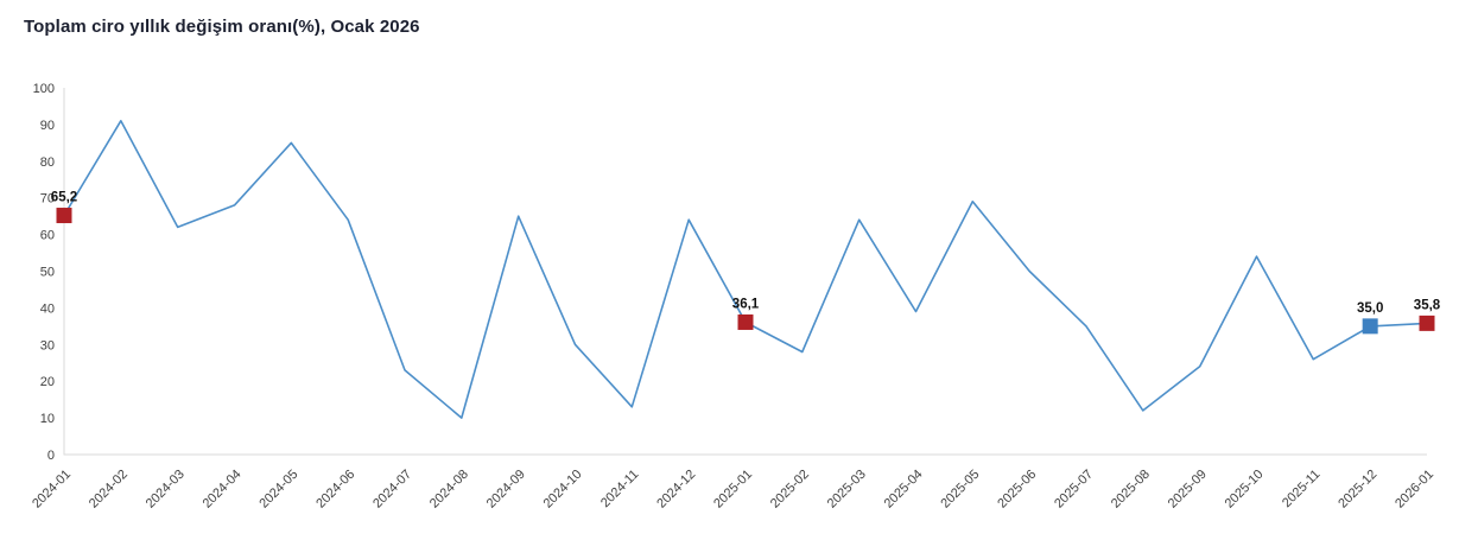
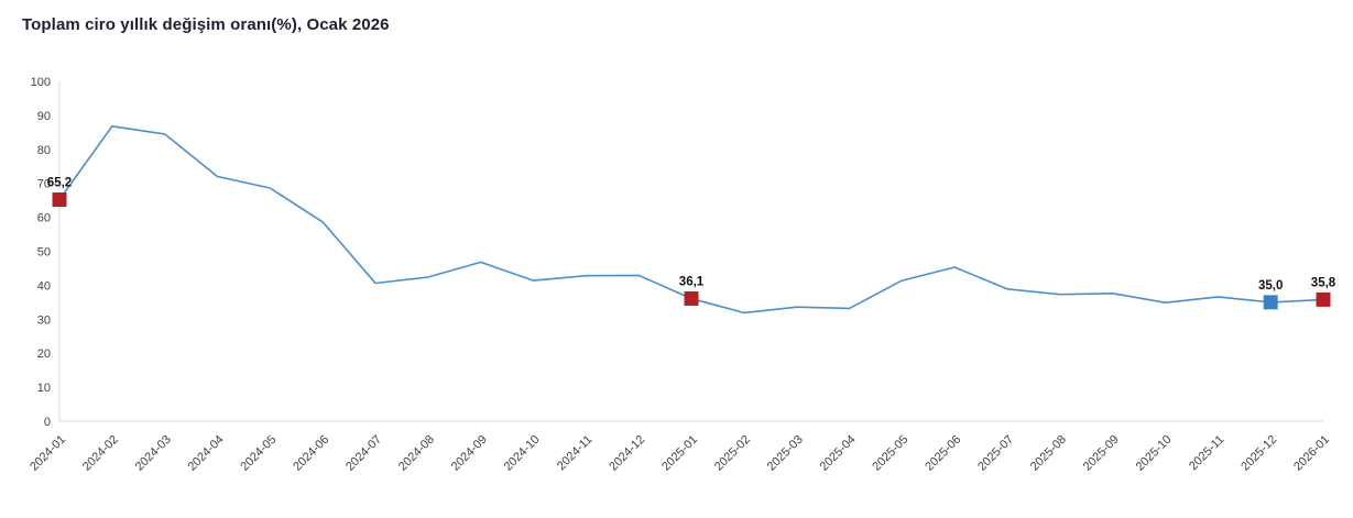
2024-02: 91 -> 87
2024-03: 62 -> 84
2024-04: 68 -> 72
2024-05: 85 -> 69
2024-06: 64 -> 59
2024-07: 23 -> 41
2024-08: 10 -> 42
2024-09: 65 -> 47
2024-10: 30 -> 41
2024-11: 13 -> 43
2024-12: 64 -> 43
2025-02: 28 -> 32
2025-03: 64 -> 34
2025-04: 39 -> 33
2025-05: 69 -> 41
2025-06: 50 -> 45
2025-07: 35 -> 39
2025-08: 12 -> 37
2025-09: 24 -> 38
2025-10: 54 -> 35
2025-11: 26 -> 37
